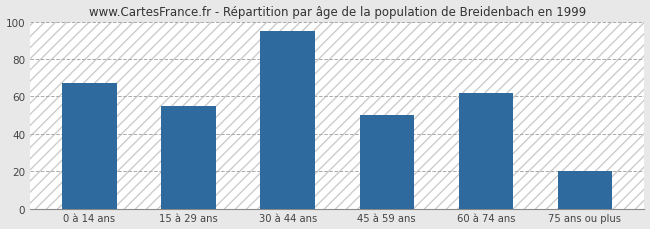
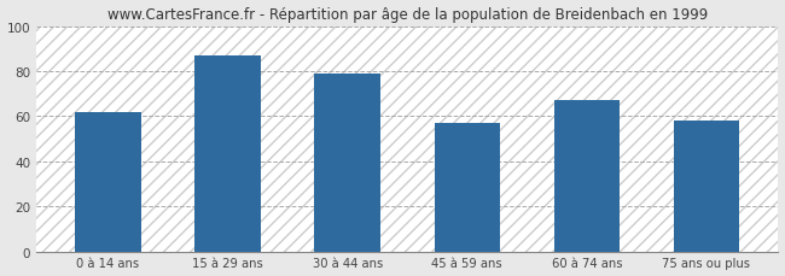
0 à 14 ans: 67 -> 62
15 à 29 ans: 55 -> 87
30 à 44 ans: 95 -> 79
45 à 59 ans: 50 -> 57
60 à 74 ans: 62 -> 67
75 ans ou plus: 20 -> 58
